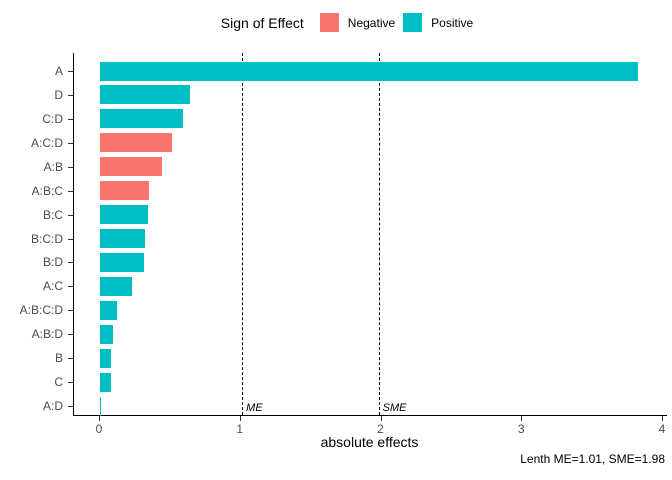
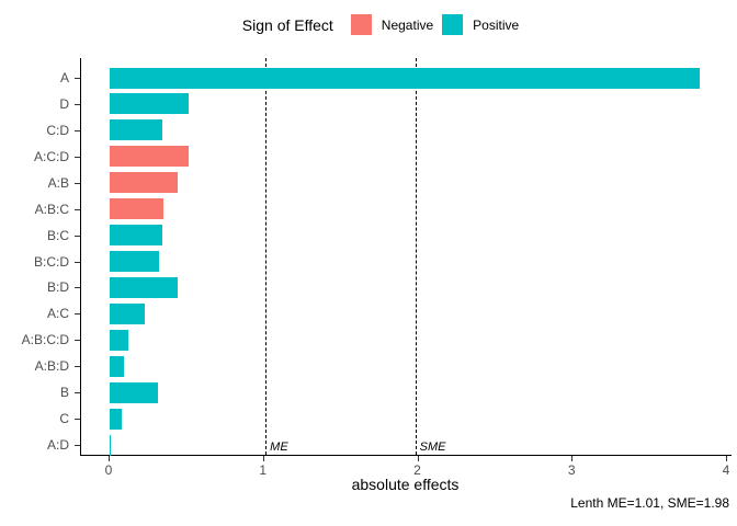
D: 0.64 -> 0.51
C:D: 0.59 -> 0.34
B:D: 0.31 -> 0.44
B: 0.08 -> 0.31
